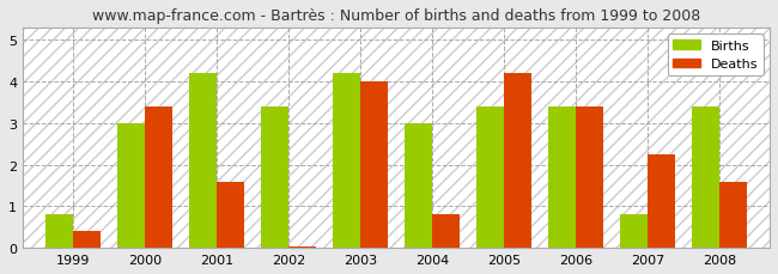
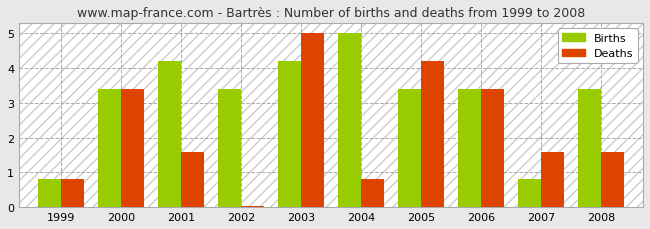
Deaths/1999: 0.40 -> 0.80
Births/2000: 3.0 -> 3.4
Deaths/2003: 4.00 -> 5.00
Births/2004: 3.0 -> 5.0
Deaths/2007: 2.25 -> 1.60
